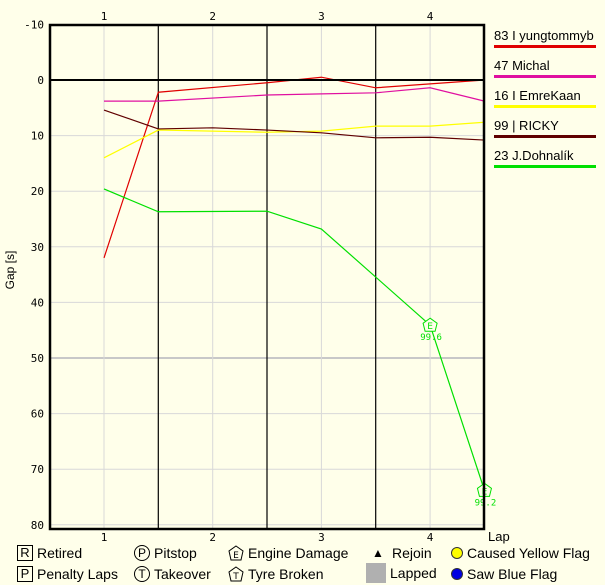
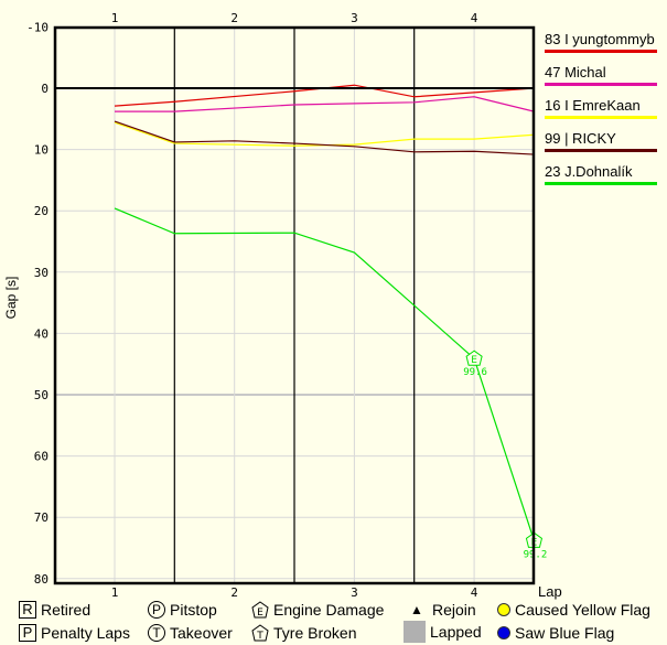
83 I yungtommyb/1: 32 -> 3
16 I EmreKaan/1: 14 -> 6
